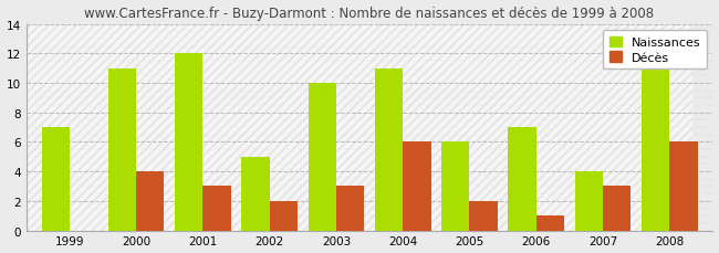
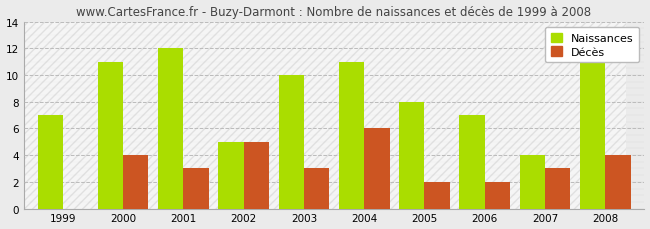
Décès/2002: 2 -> 5
Naissances/2005: 6 -> 8
Décès/2006: 1 -> 2
Décès/2008: 6 -> 4
